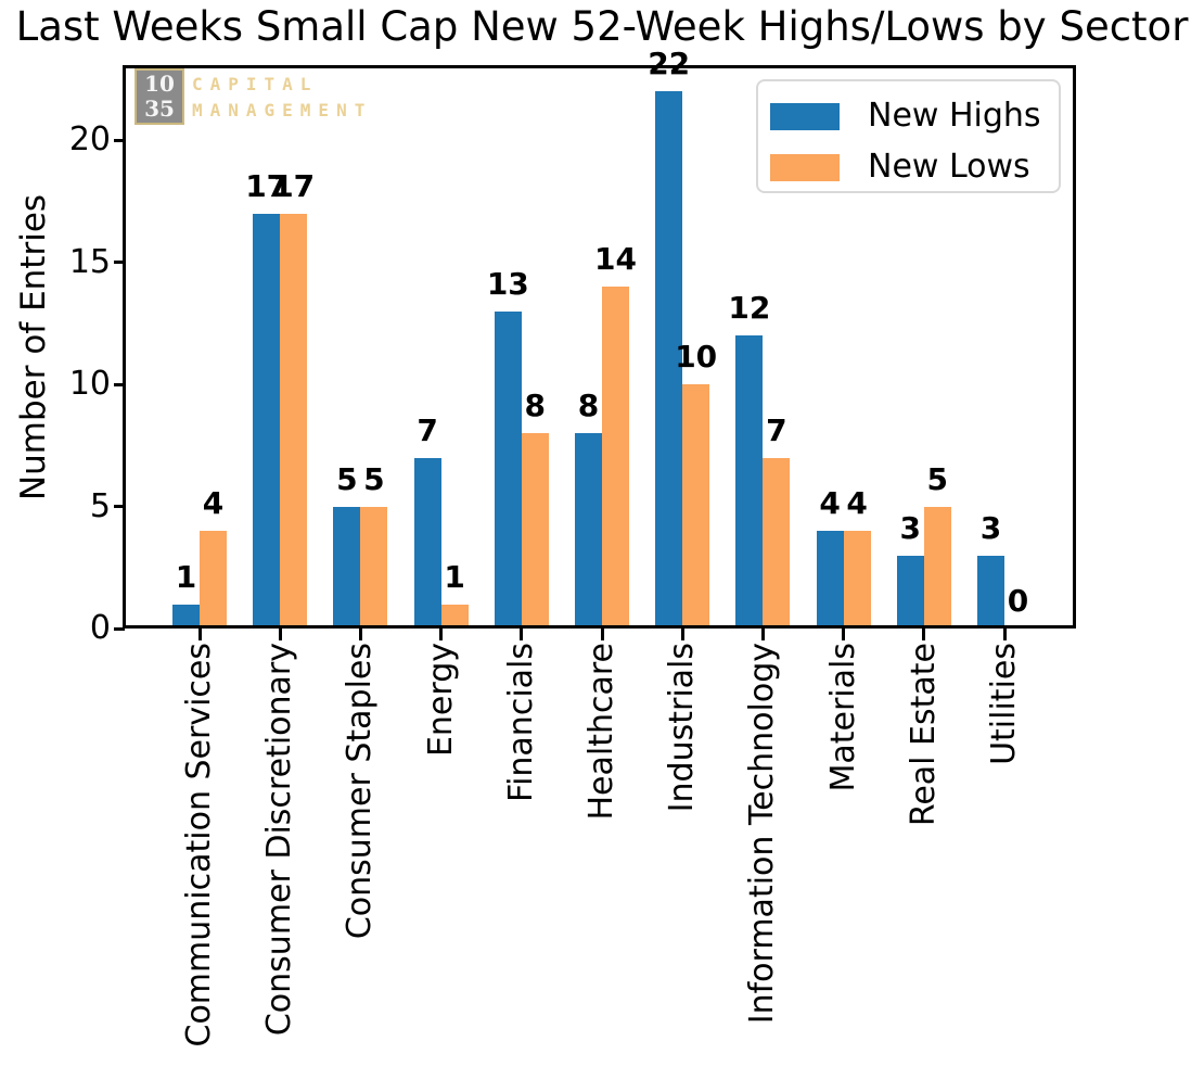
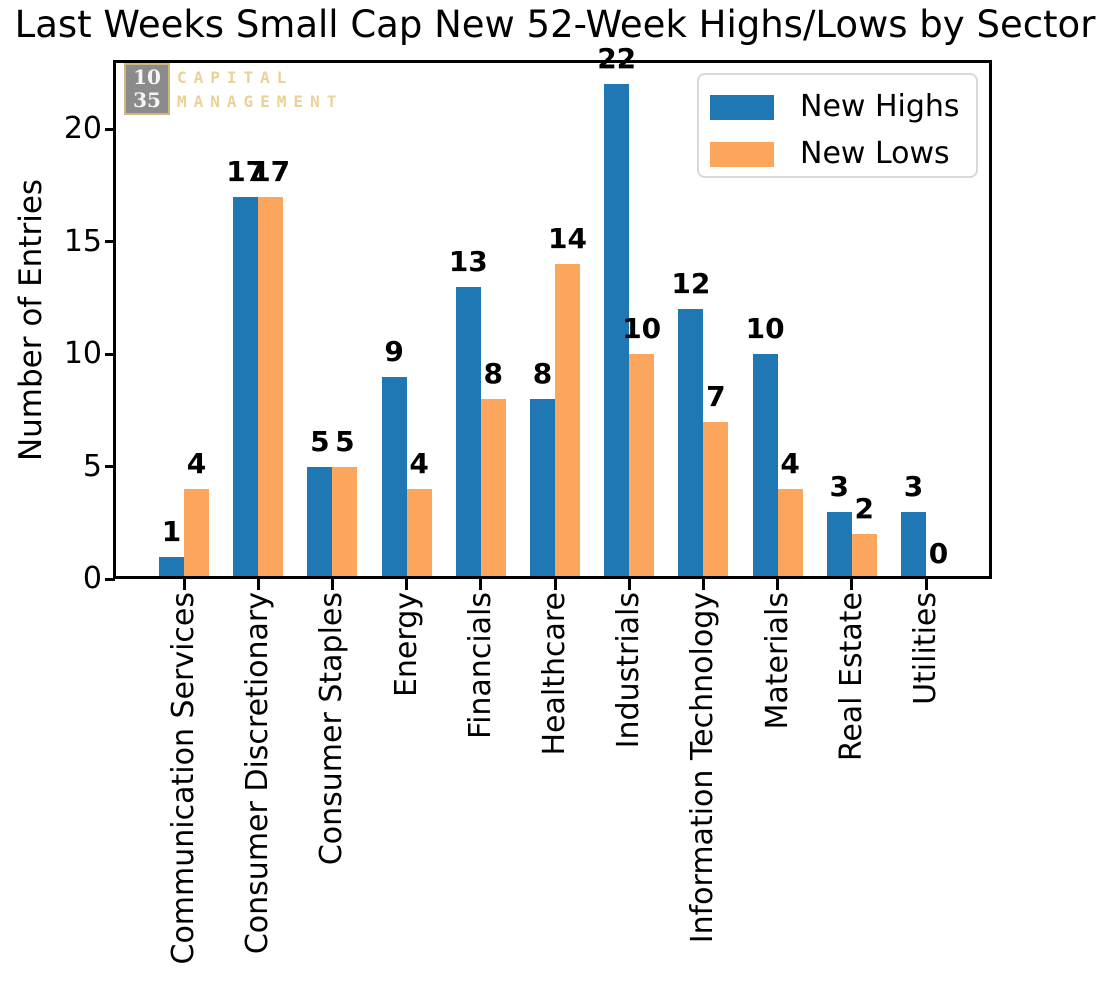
New Highs/Energy: 7 -> 9
New Lows/Energy: 1 -> 4
New Highs/Materials: 4 -> 10
New Lows/Real Estate: 5 -> 2
